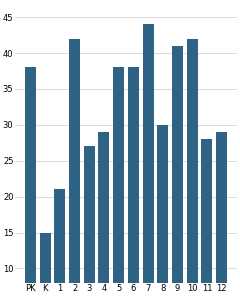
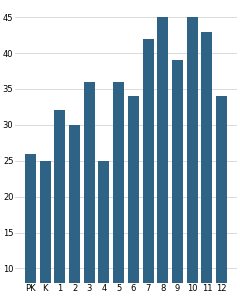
PK: 38 -> 26
K: 15 -> 25
1: 21 -> 32
2: 42 -> 30
3: 27 -> 36
4: 29 -> 25
5: 38 -> 36
6: 38 -> 34
7: 44 -> 42
8: 30 -> 45
9: 41 -> 39
10: 42 -> 45
11: 28 -> 43
12: 29 -> 34
